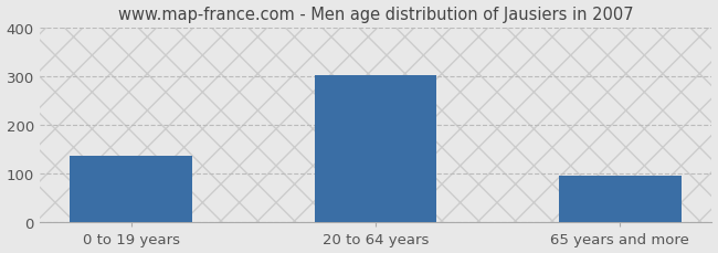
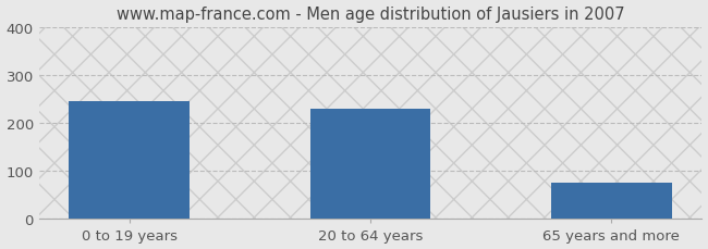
0 to 19 years: 136 -> 245
20 to 64 years: 302 -> 230
65 years and more: 95 -> 75
